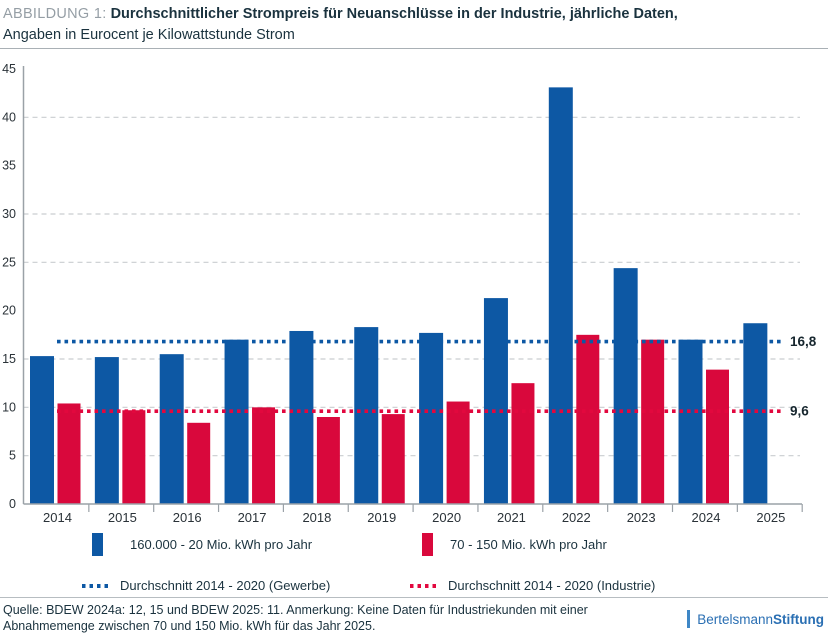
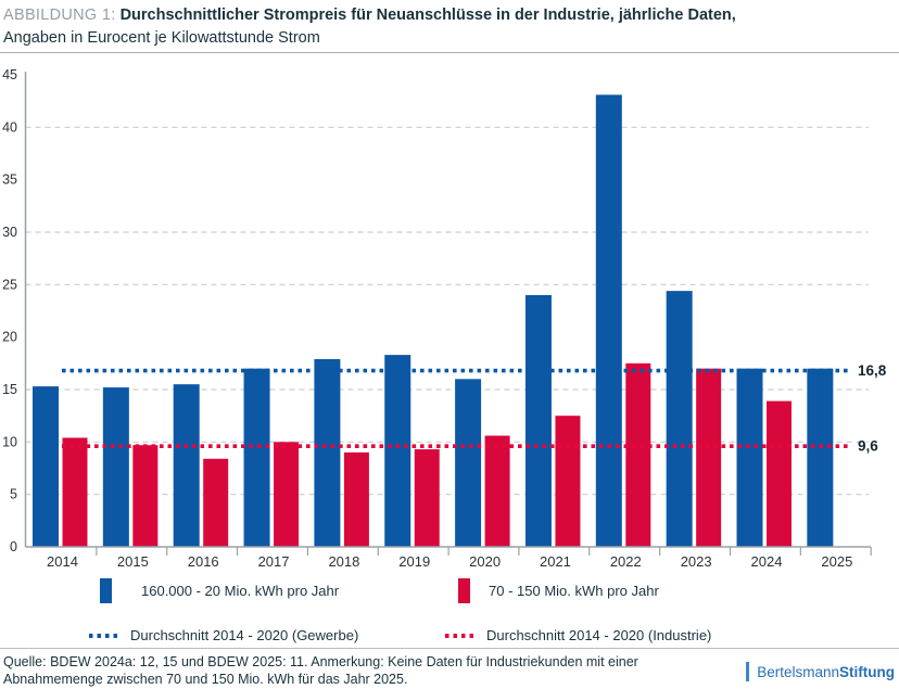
160.000 - 20 Mio. kWh pro Jahr/2020: 18 -> 16
160.000 - 20 Mio. kWh pro Jahr/2021: 21 -> 24
160.000 - 20 Mio. kWh pro Jahr/2025: 19 -> 17
